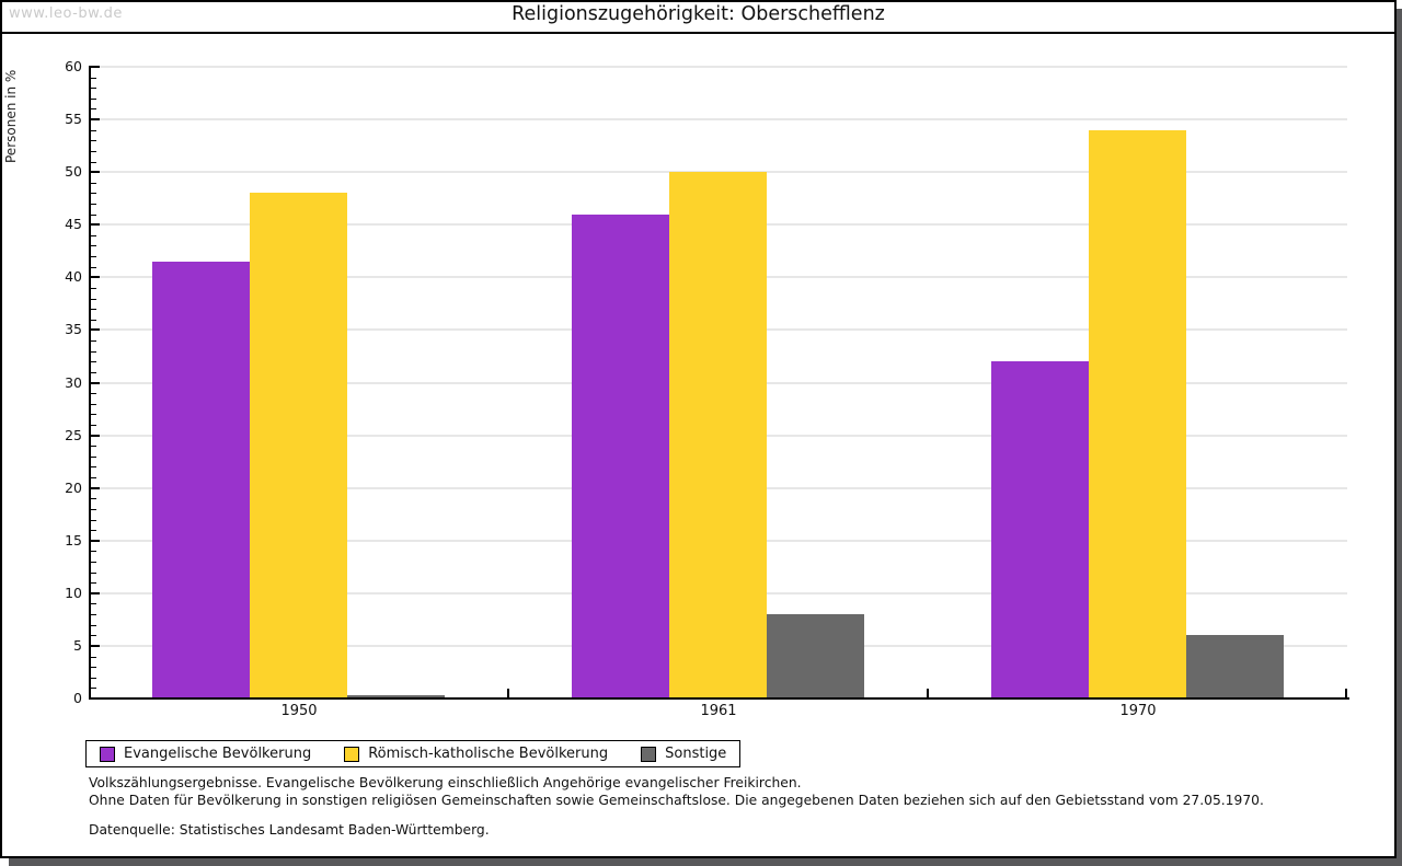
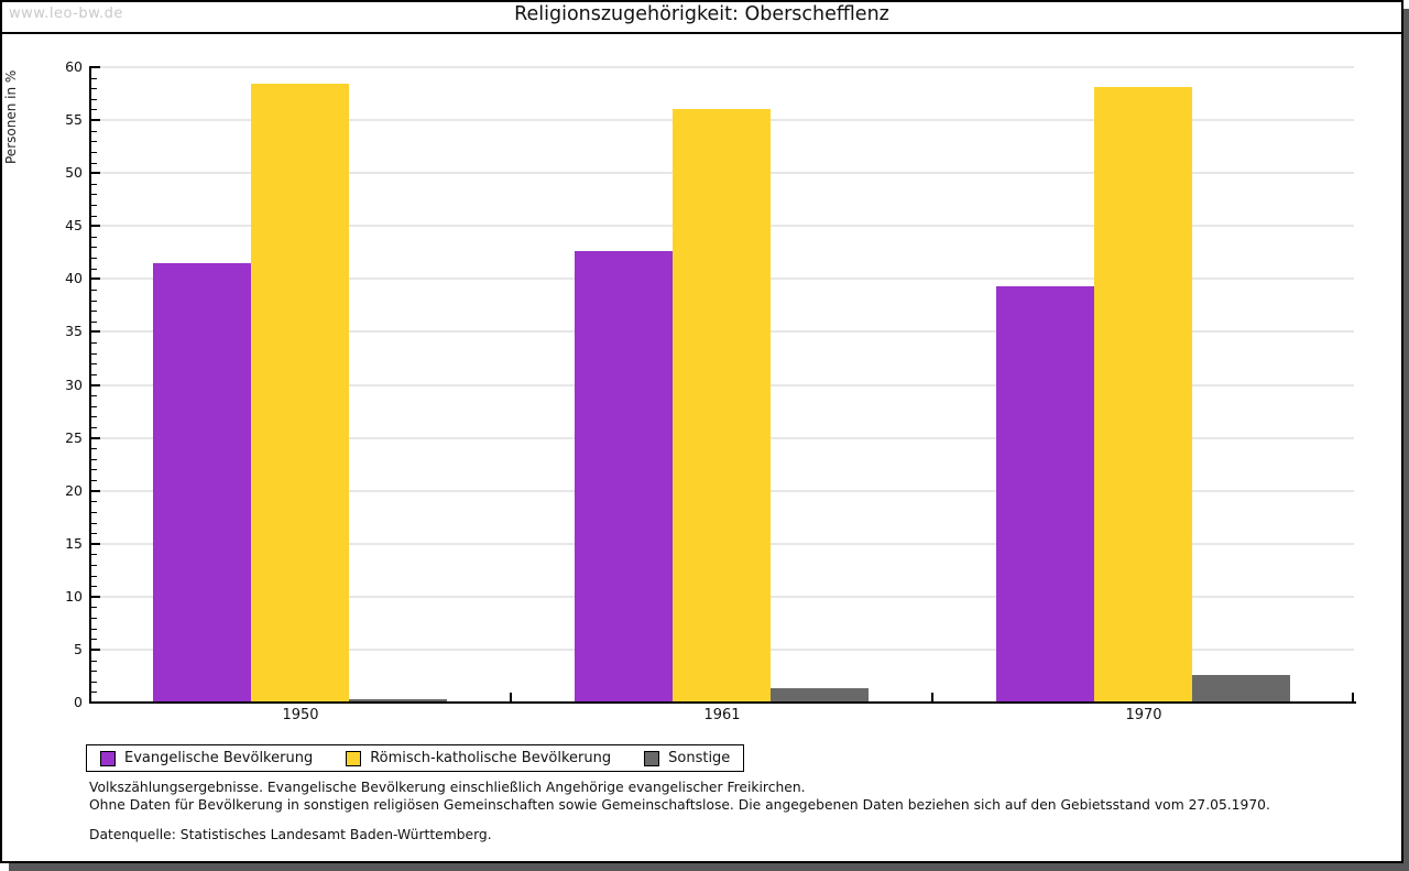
Römisch-katholische Bevölkerung/1950: 48 -> 58
Evangelische Bevölkerung/1961: 46 -> 43
Römisch-katholische Bevölkerung/1961: 50 -> 56
Sonstige/1961: 8 -> 1
Evangelische Bevölkerung/1970: 32 -> 39
Römisch-katholische Bevölkerung/1970: 54 -> 58
Sonstige/1970: 6 -> 3
